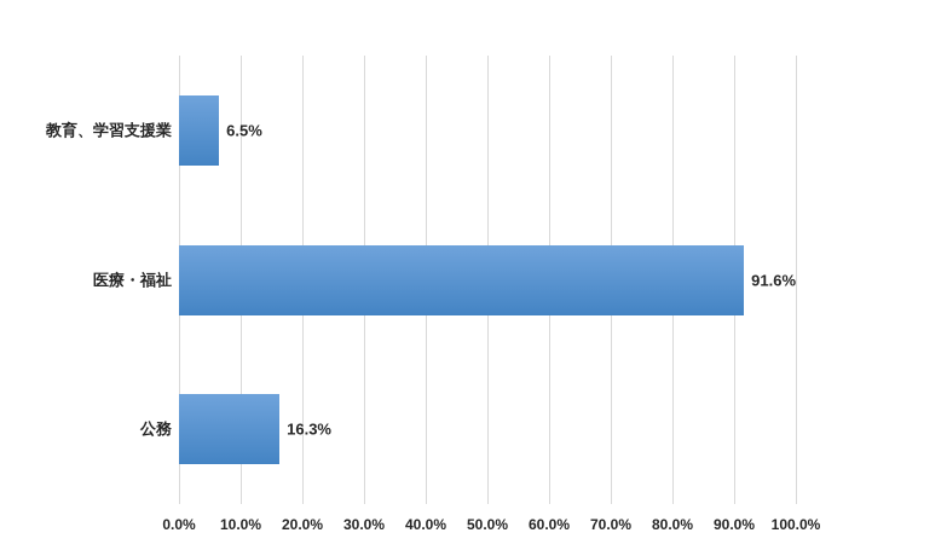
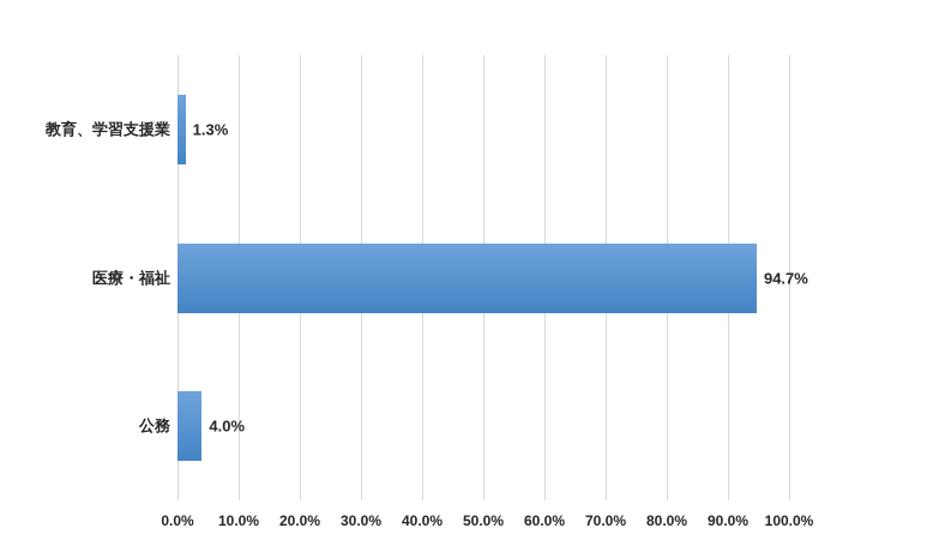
教育、学習支援業: 6.5% -> 1.3%
医療・福祉: 91.6% -> 94.7%
公務: 16.3% -> 4.0%
